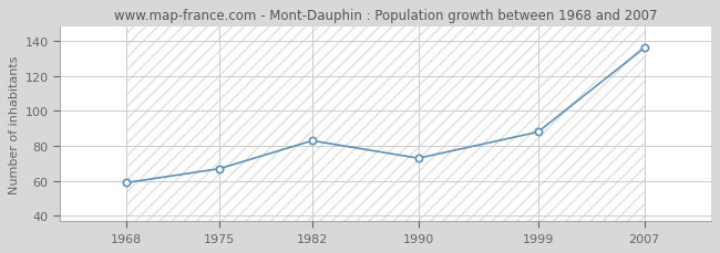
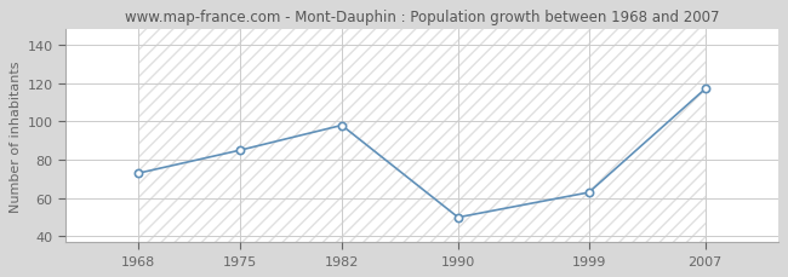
1968: 59 -> 73
1975: 67 -> 85
1982: 83 -> 98
1990: 73 -> 50
1999: 88 -> 63
2007: 136 -> 117
